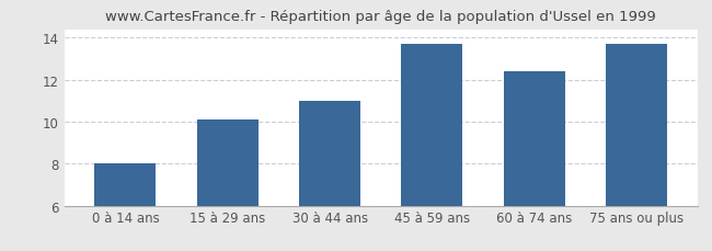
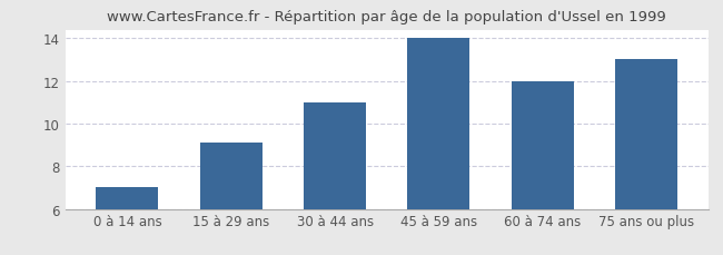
0 à 14 ans: 8.0 -> 7.0
15 à 29 ans: 10.1 -> 9.1
45 à 59 ans: 13.7 -> 14.0
60 à 74 ans: 12.4 -> 12.0
75 ans ou plus: 13.7 -> 13.0
